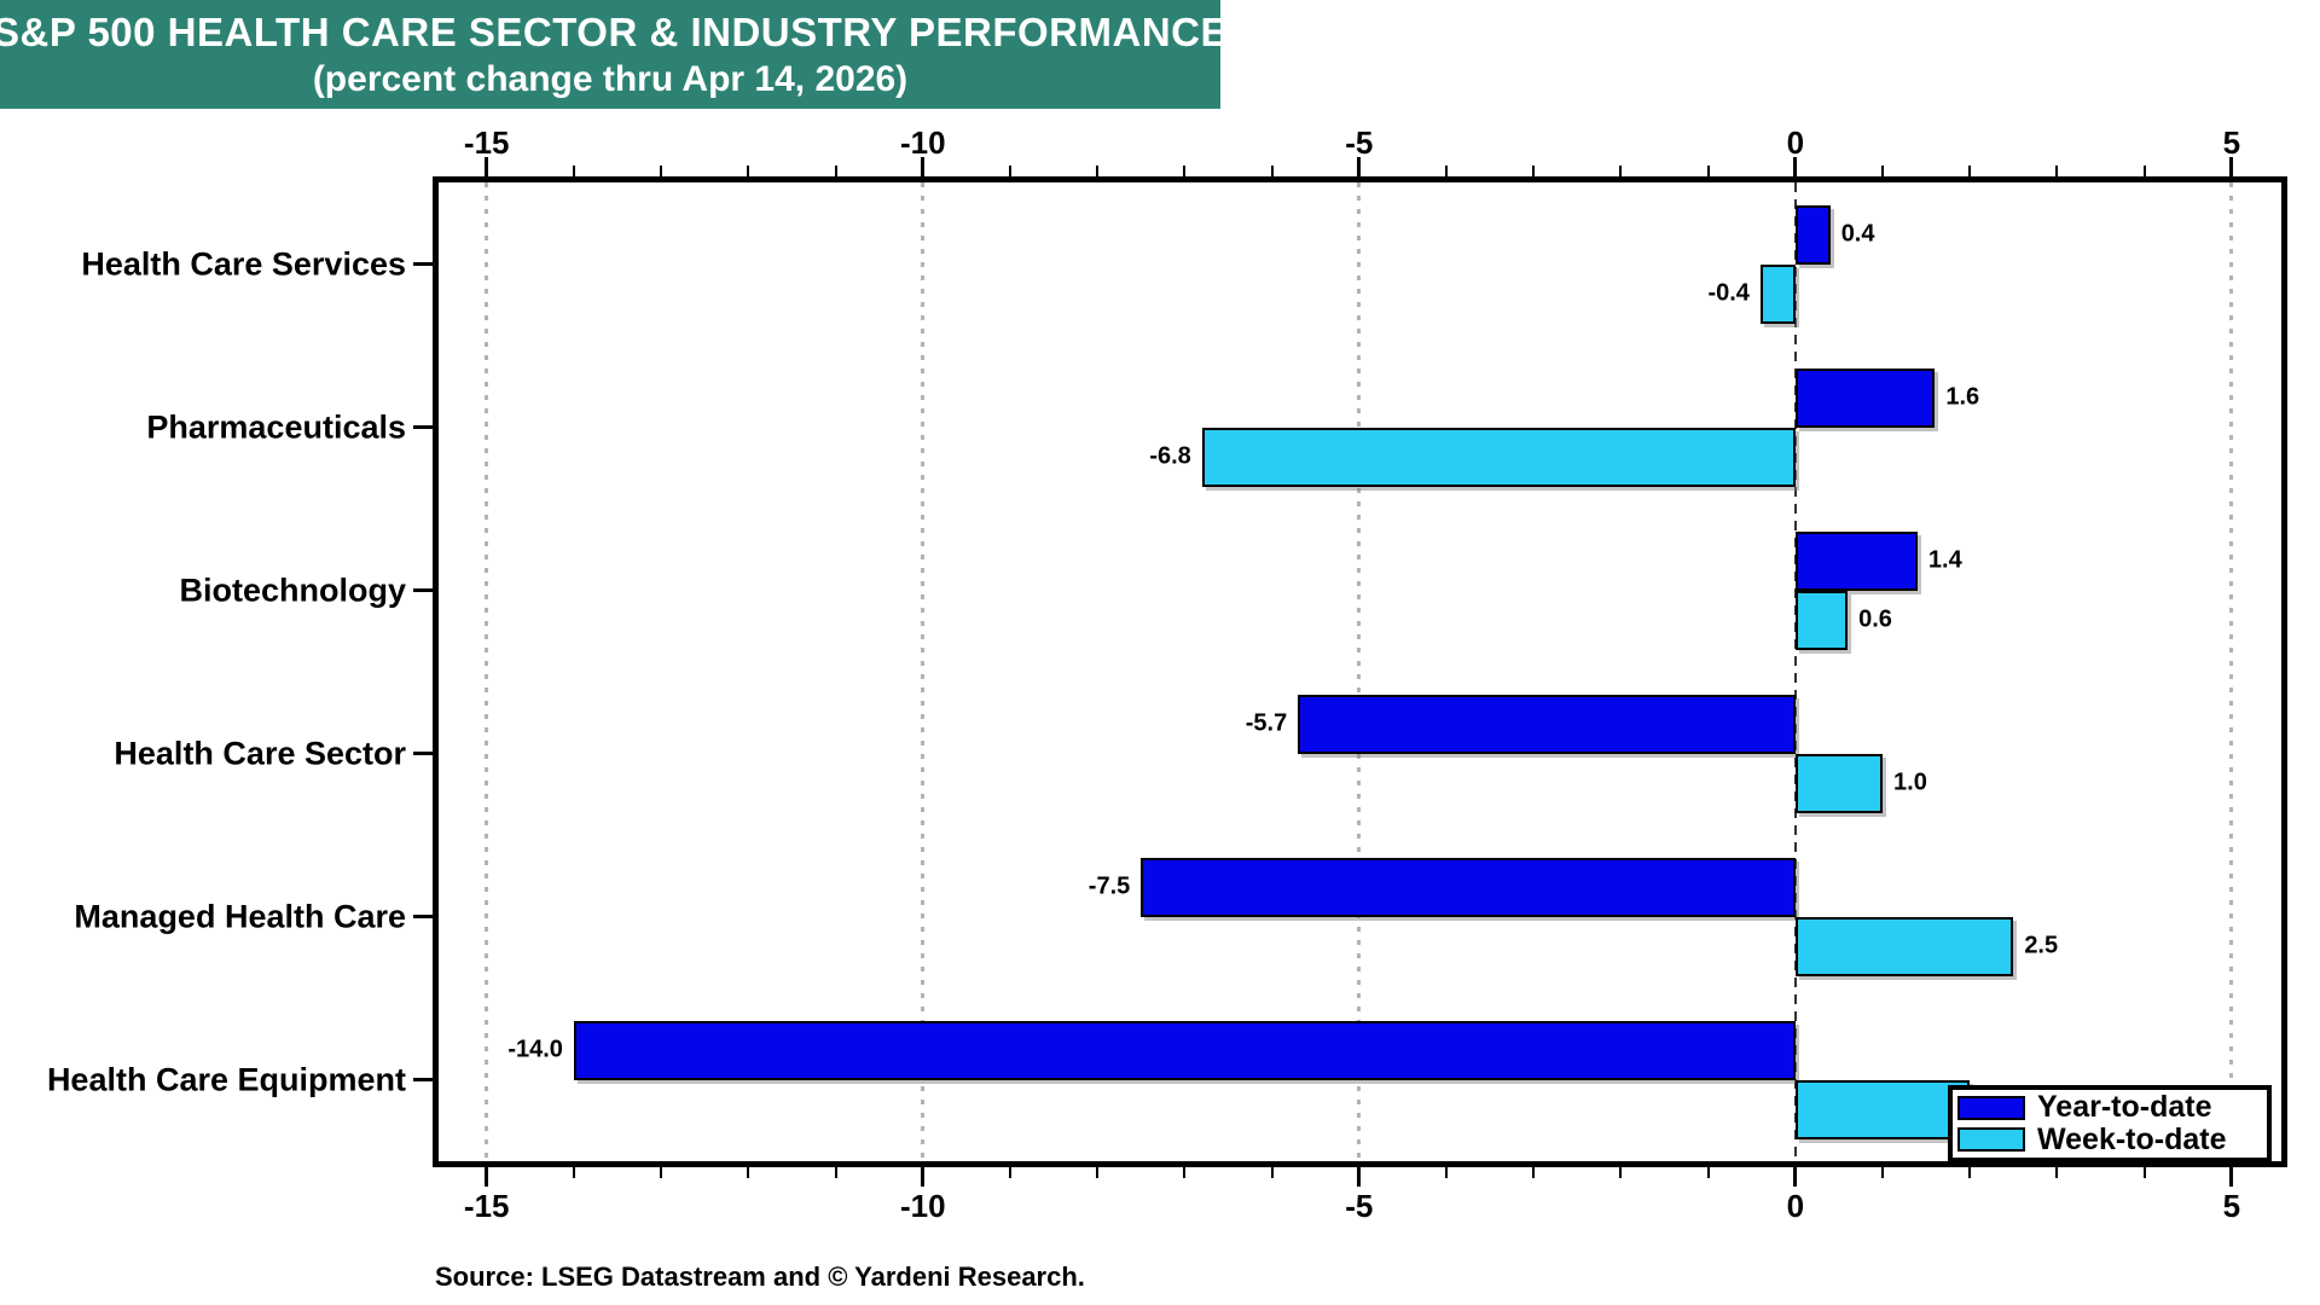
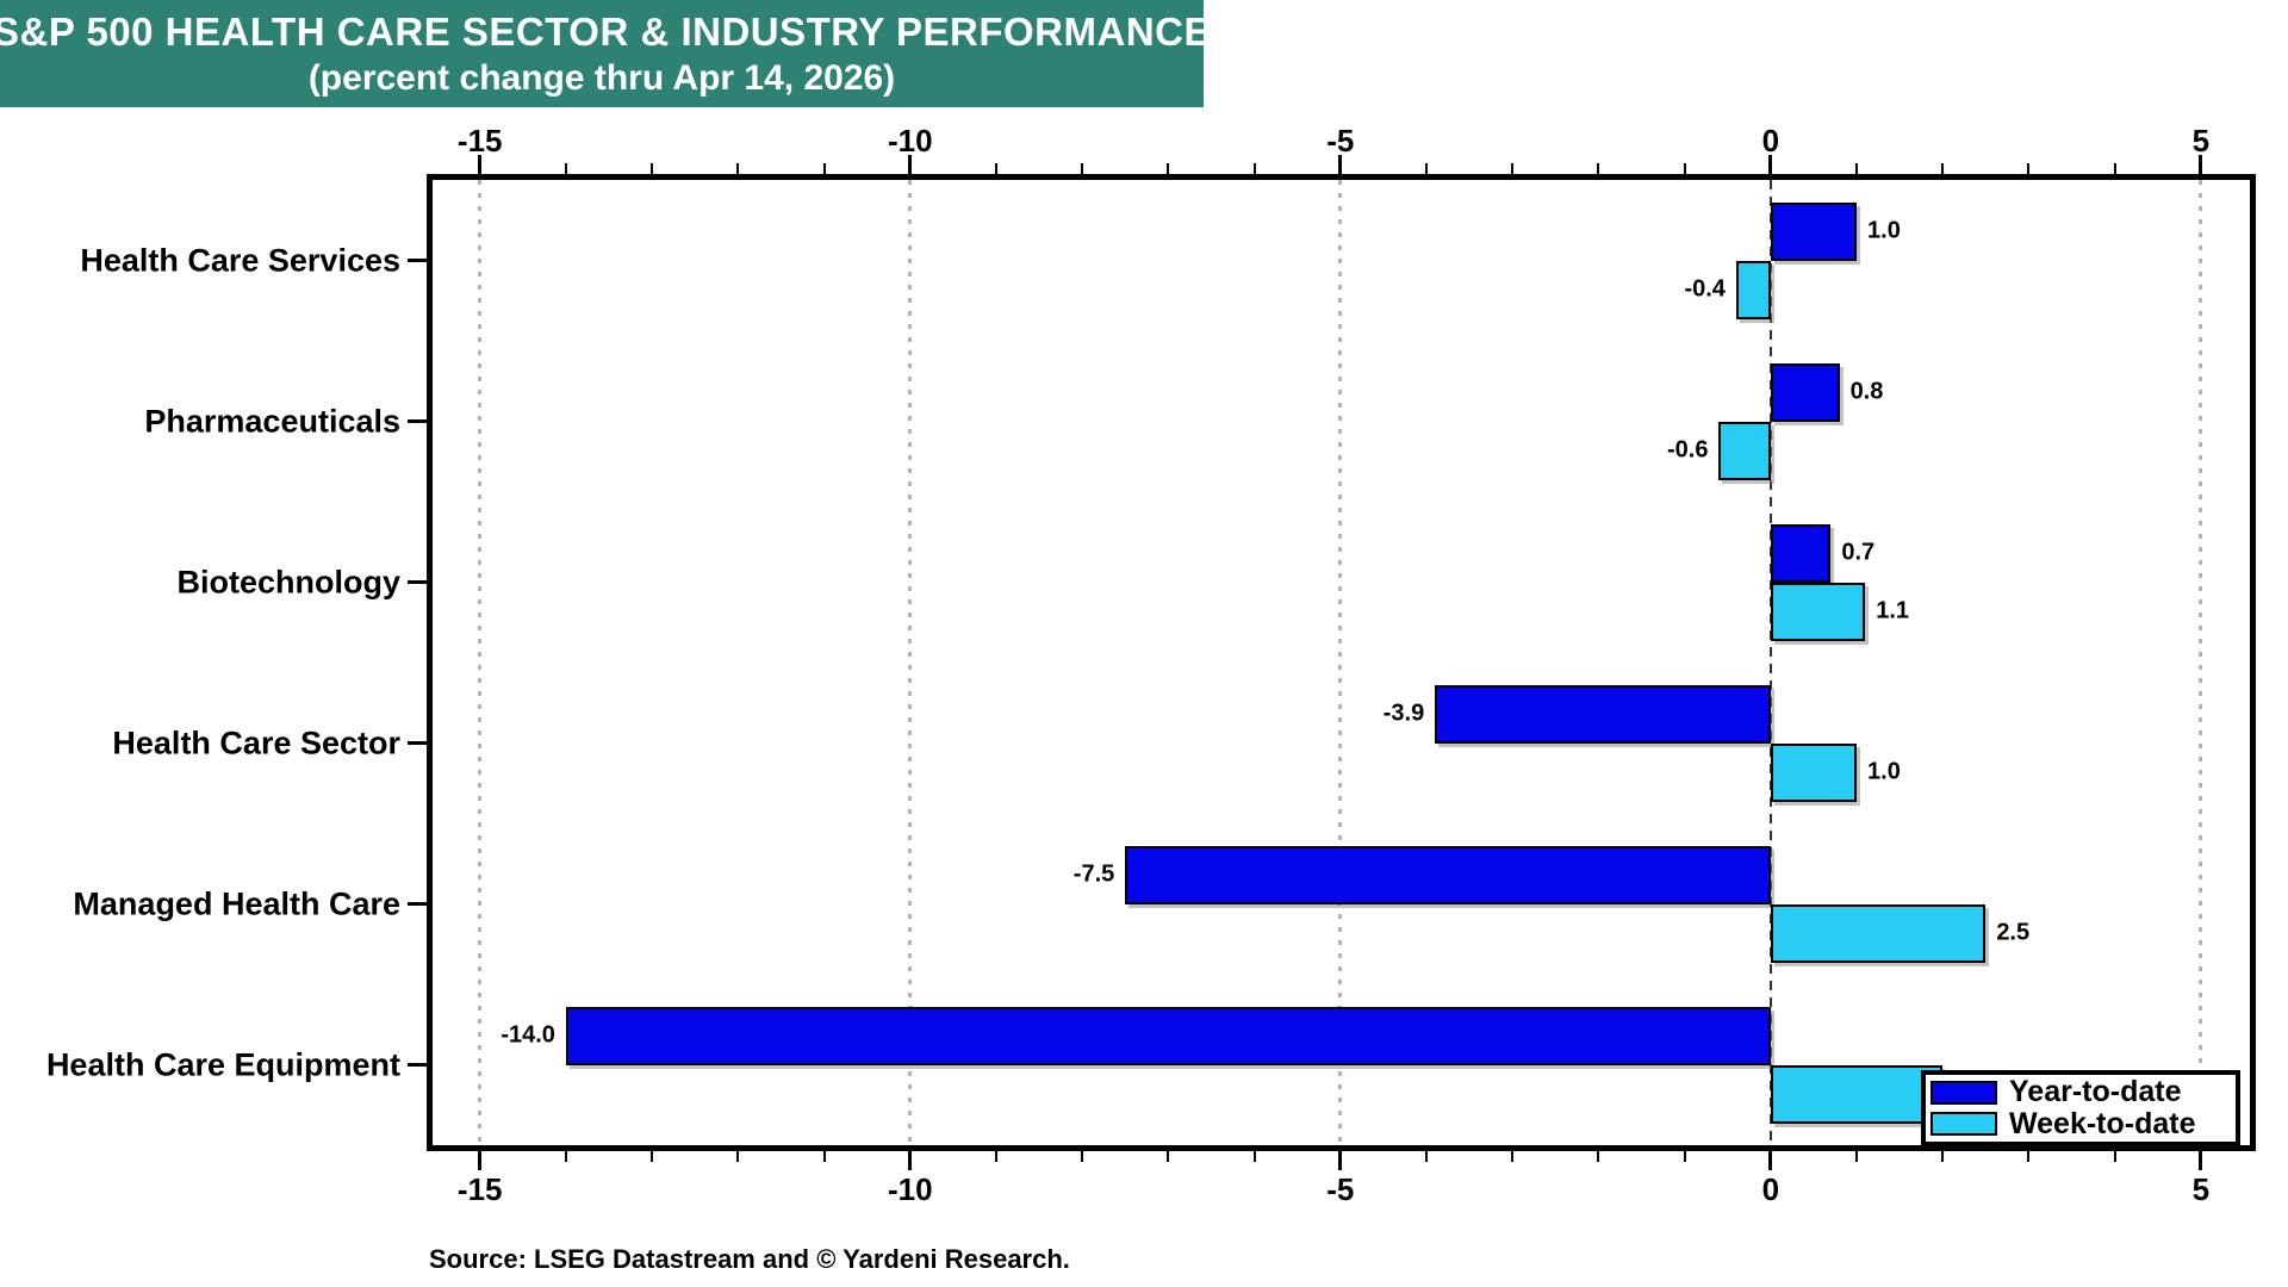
Year-to-date/Health Care Services: 0.4 -> 1.0
Year-to-date/Pharmaceuticals: 1.6 -> 0.8
Week-to-date/Pharmaceuticals: -6.8 -> -0.6
Year-to-date/Biotechnology: 1.4 -> 0.7
Week-to-date/Biotechnology: 0.6 -> 1.1
Year-to-date/Health Care Sector: -5.7 -> -3.9
